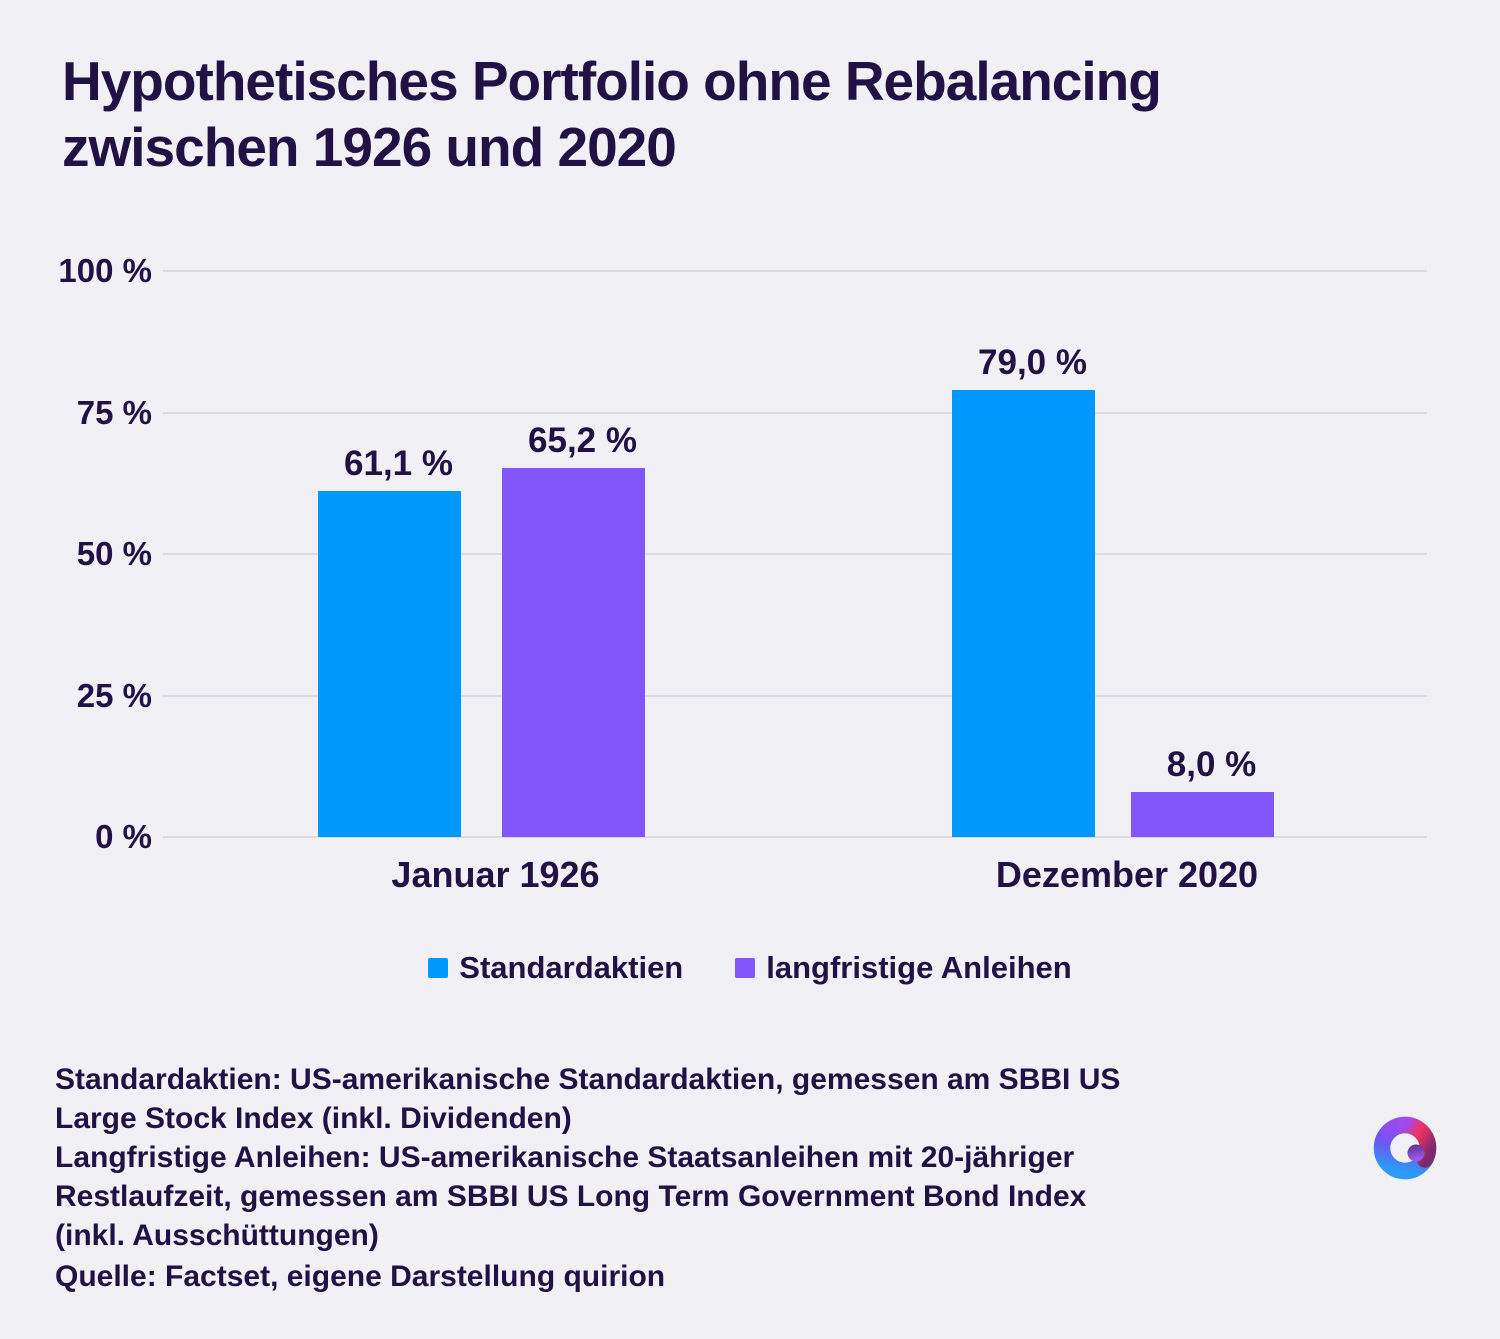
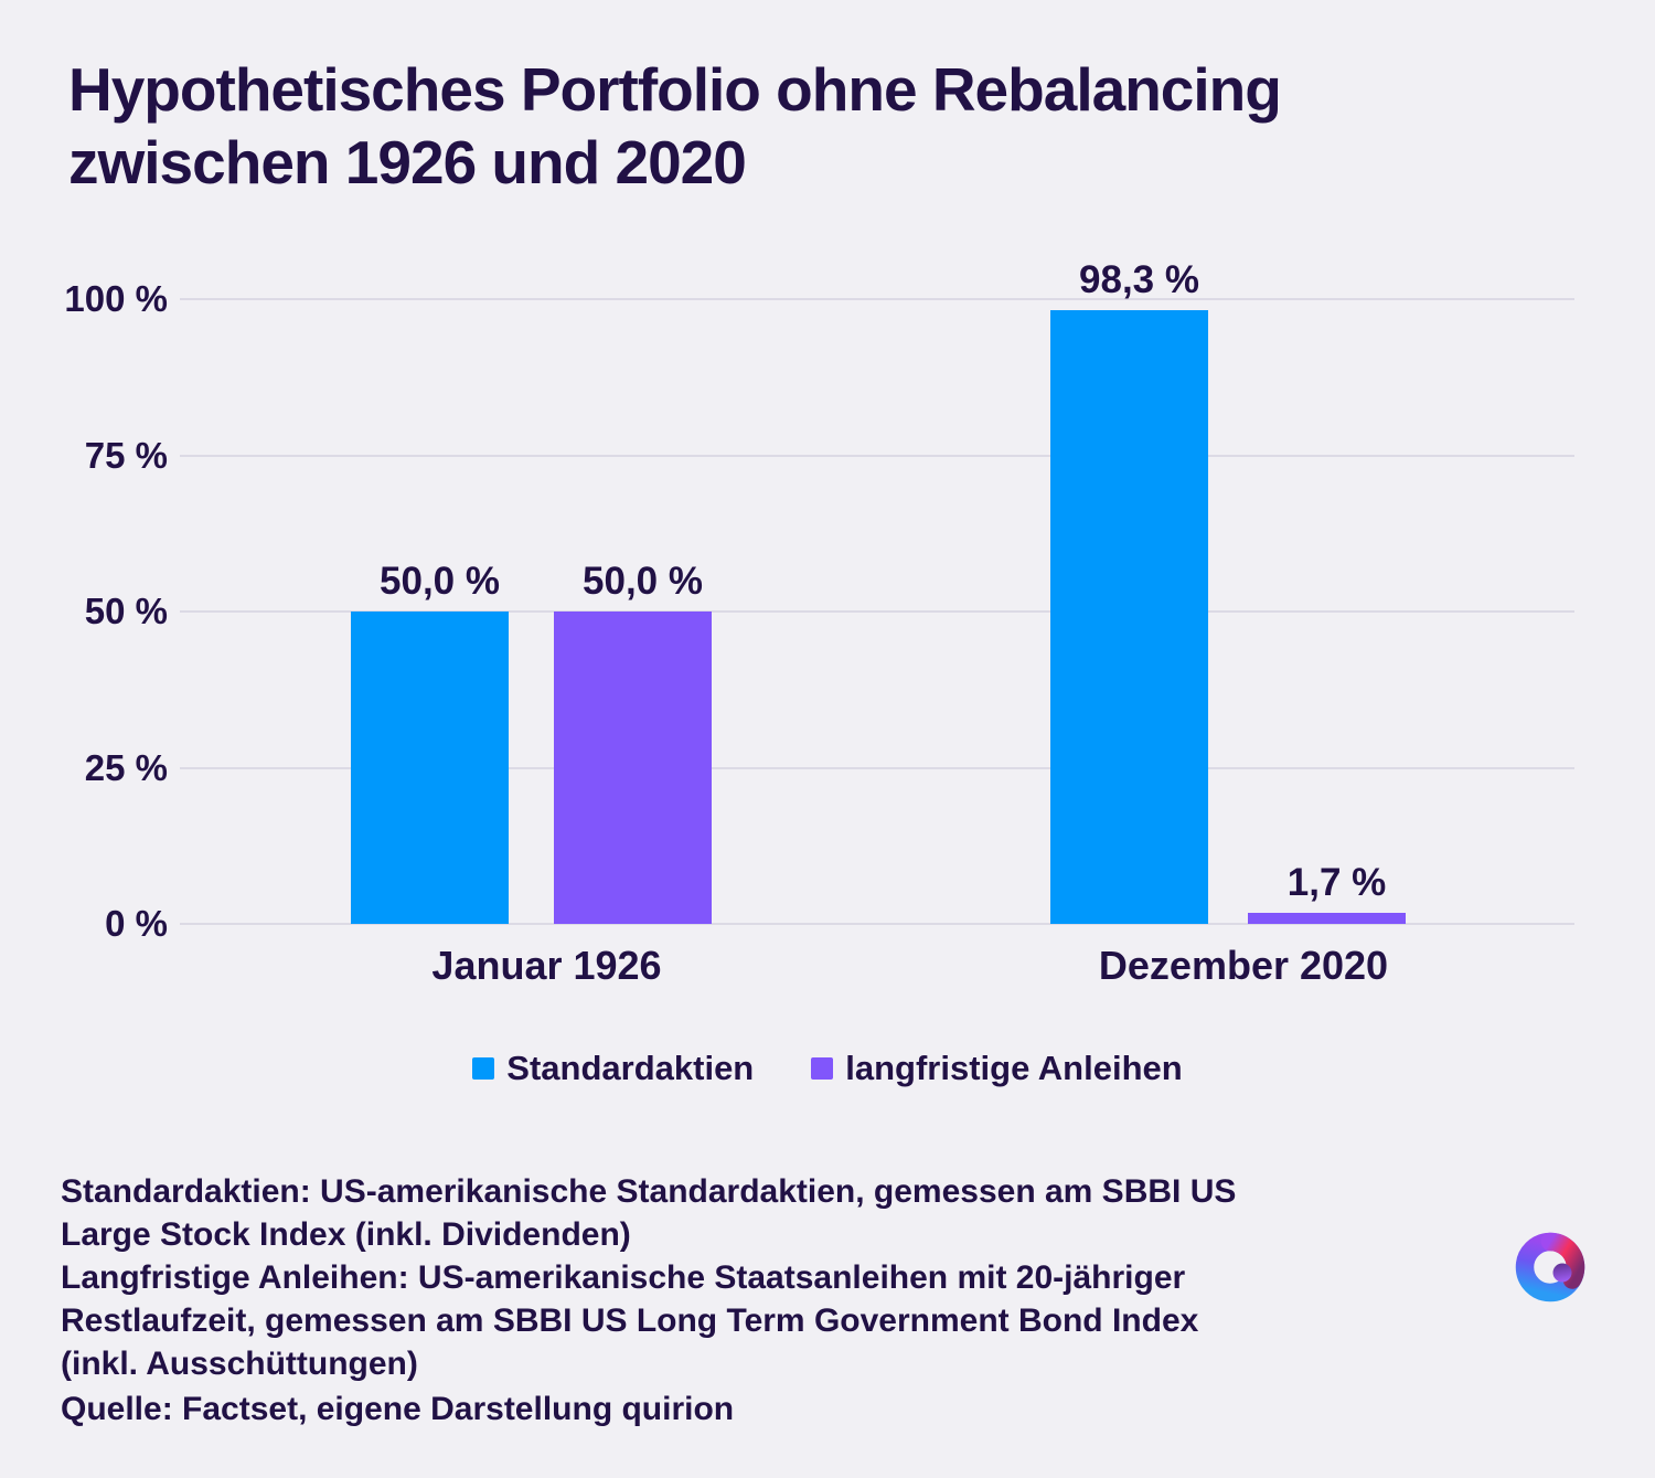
Standardaktien/Januar 1926: 61,1 -> 50,0
langfristige Anleihen/Januar 1926: 65,2 -> 50,0
Standardaktien/Dezember 2020: 79,0 -> 98,3
langfristige Anleihen/Dezember 2020: 8,0 -> 1,7
